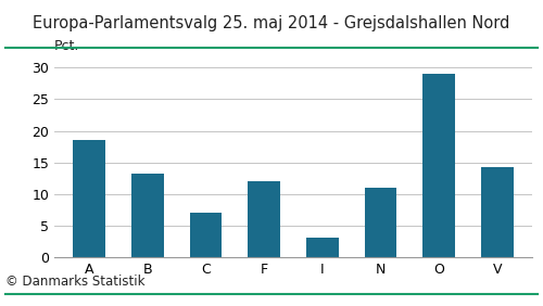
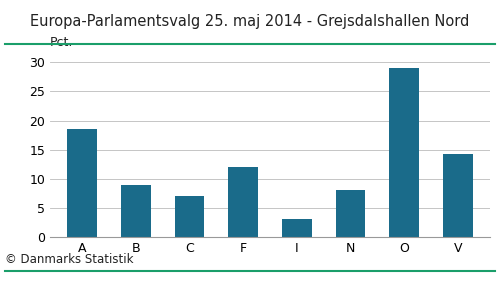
B: 13.2 -> 9.0
N: 11.0 -> 8.0
